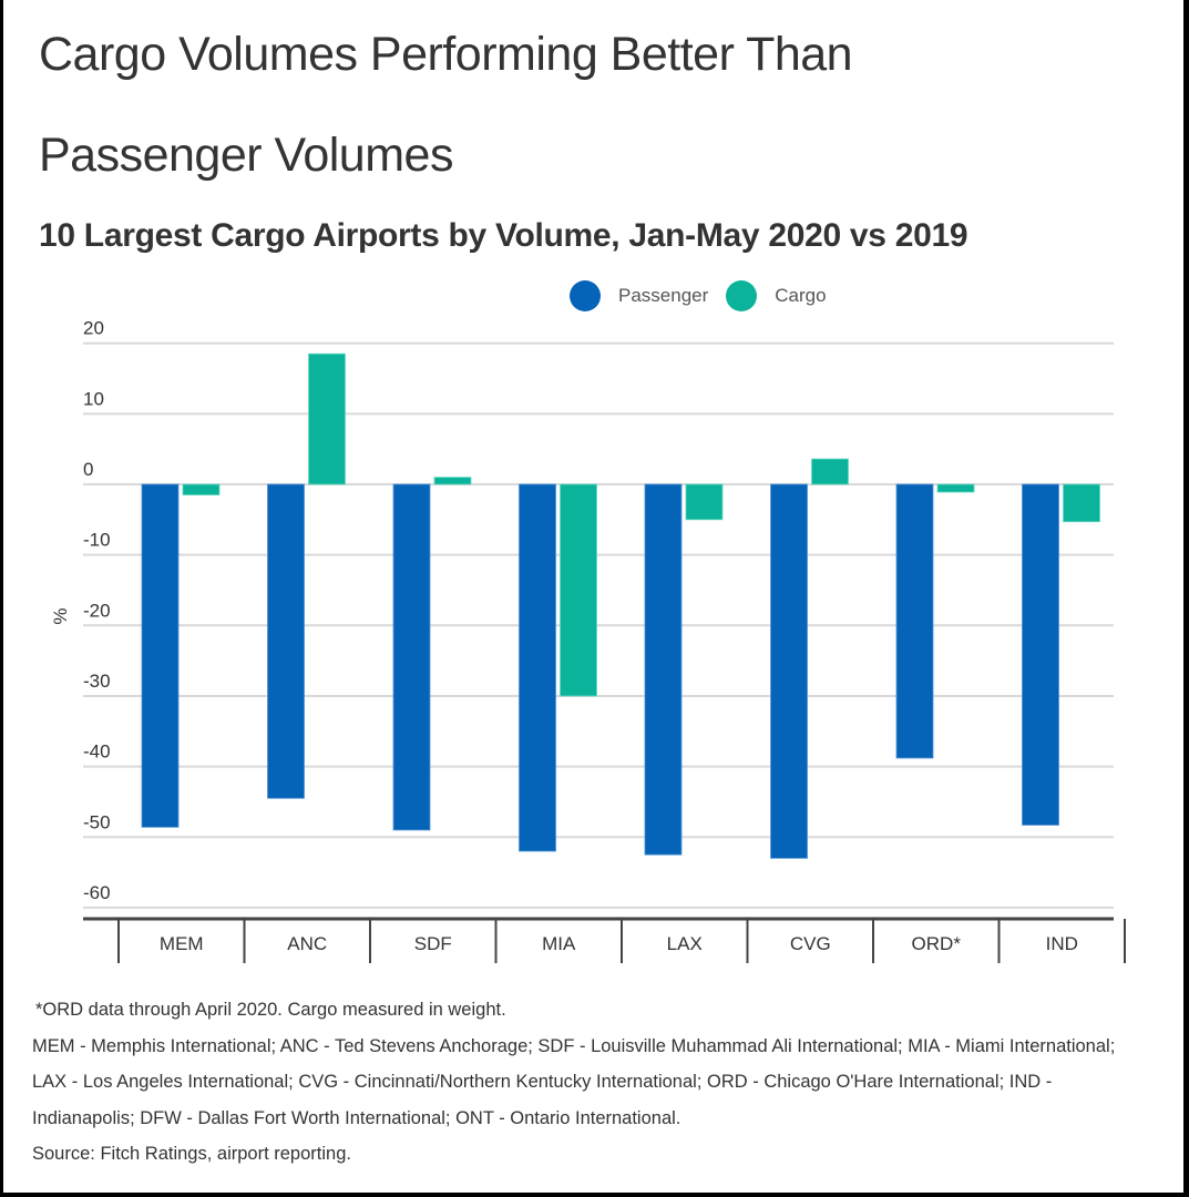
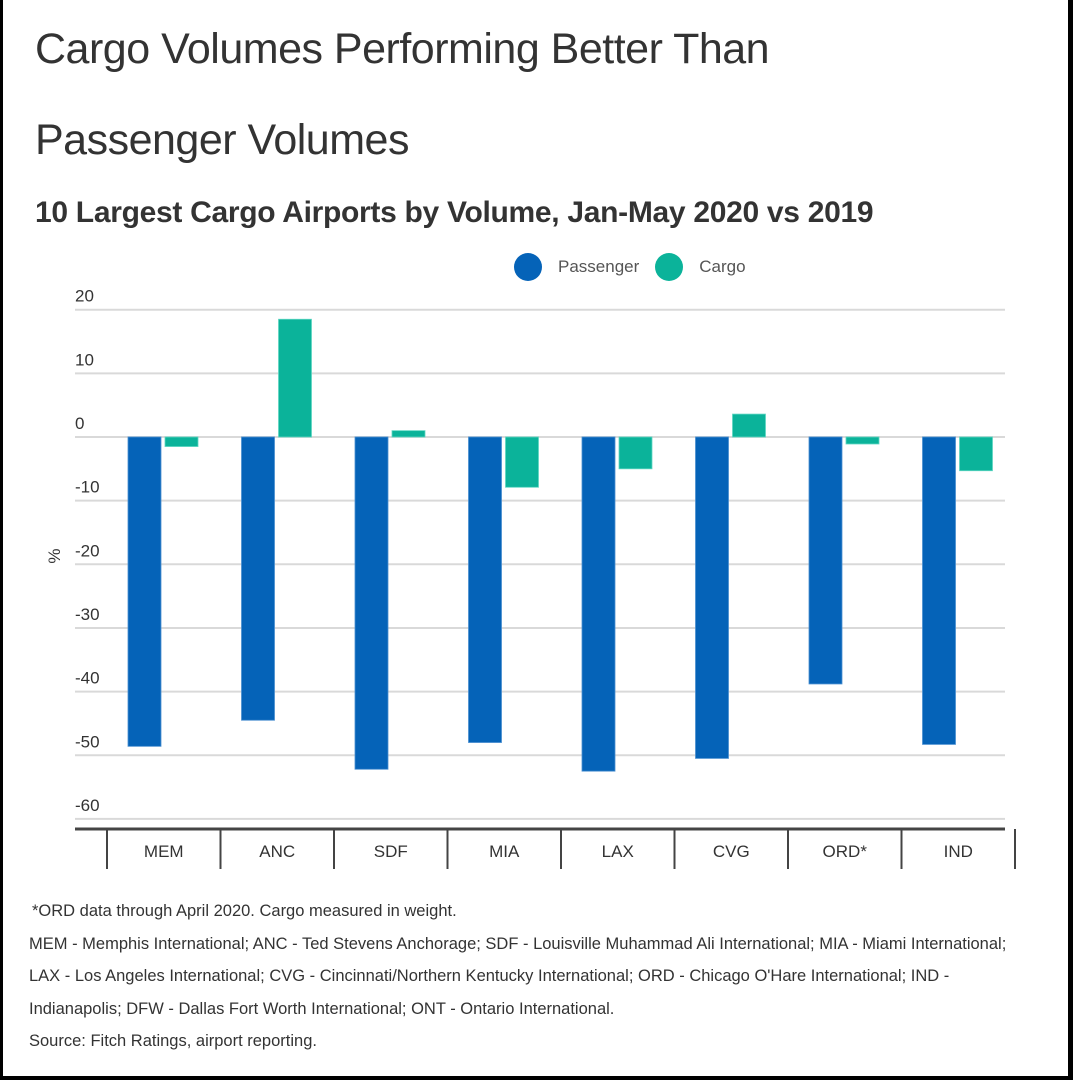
Passenger/SDF: -49 -> -52
Passenger/MIA: -52 -> -48
Cargo/MIA: -30 -> -8
Passenger/CVG: -53 -> -50
